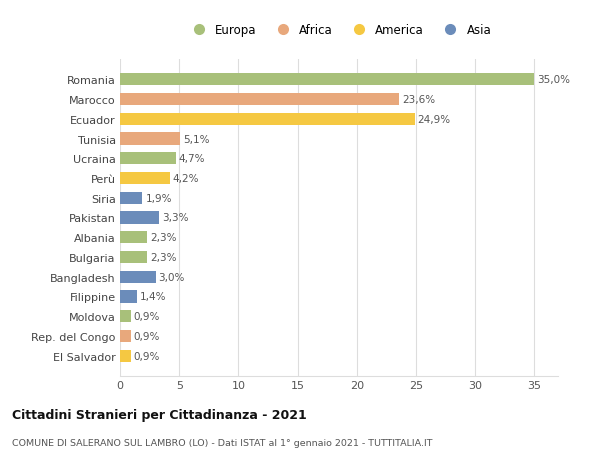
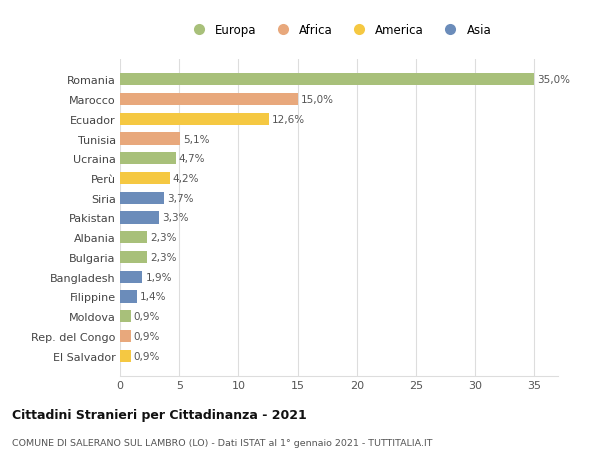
Marocco: 23,6% -> 15,0%
Ecuador: 24,9% -> 12,6%
Siria: 1,9% -> 3,7%
Bangladesh: 3,0% -> 1,9%
